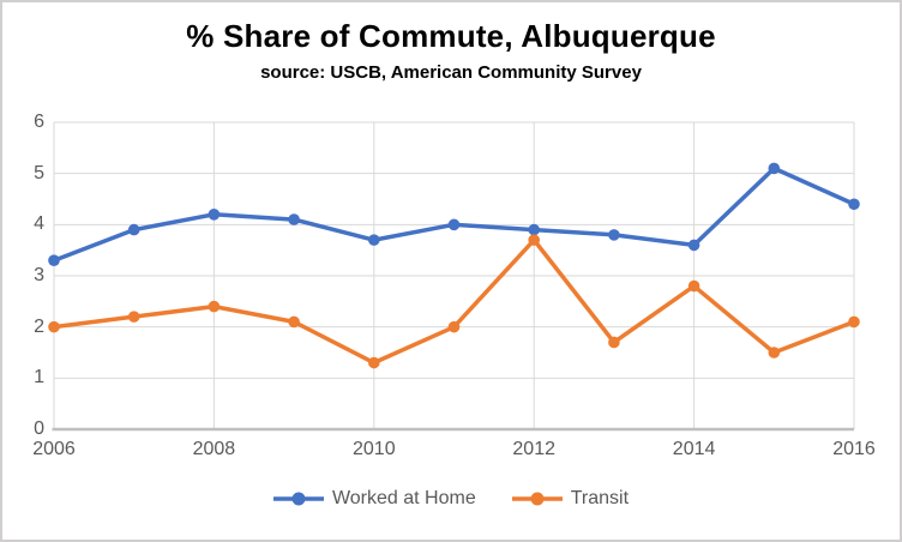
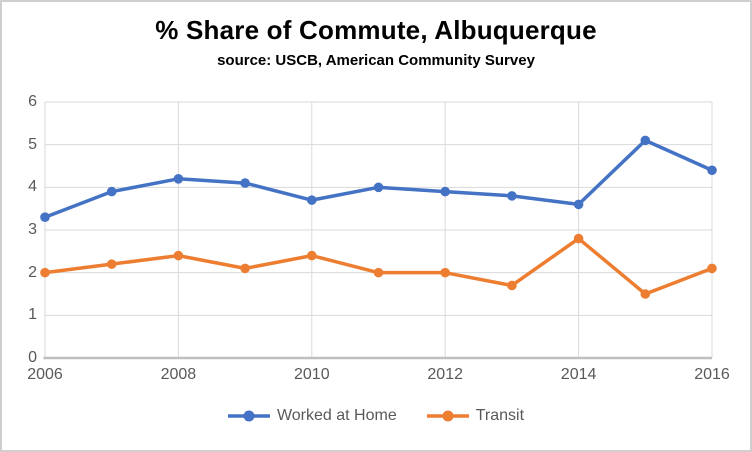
Transit/2010: 1.3 -> 2.4
Transit/2012: 3.7 -> 2.0
